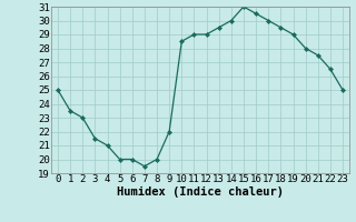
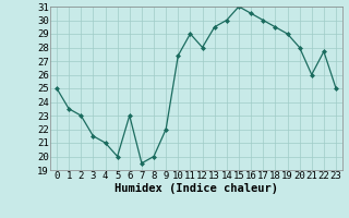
6: 20.0 -> 23.0
10: 28.5 -> 27.4
12: 29.0 -> 28.0
21: 27.5 -> 26.0
22: 26.5 -> 27.7
